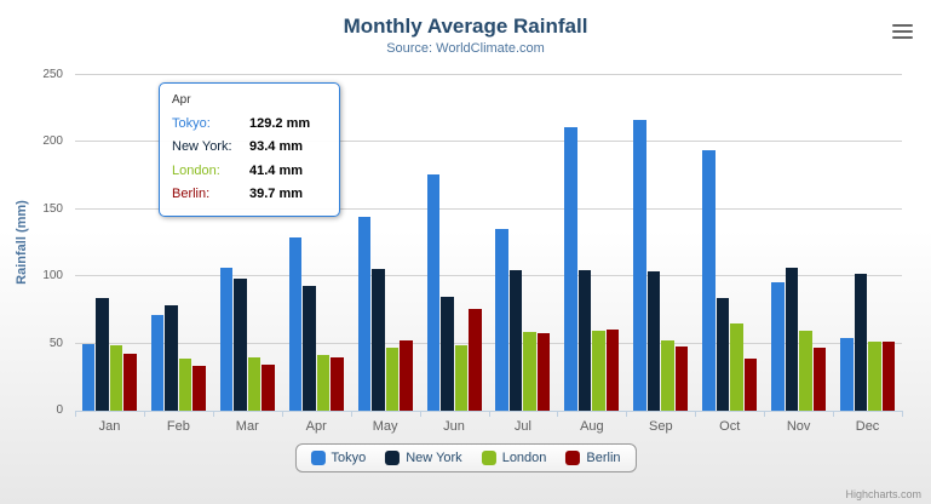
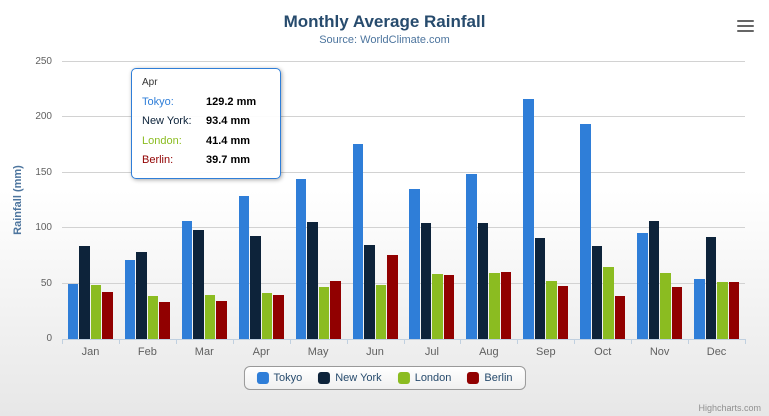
Tokyo/Aug: 211 -> 148
New York/Sep: 104 -> 91
New York/Dec: 102 -> 92
